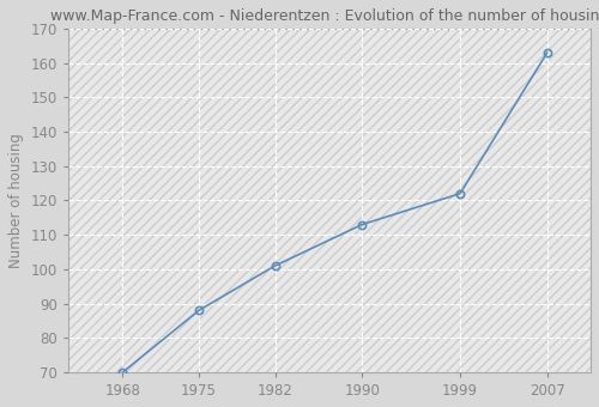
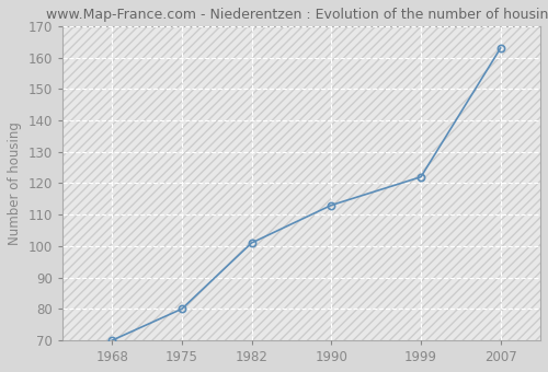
1975: 88 -> 80
